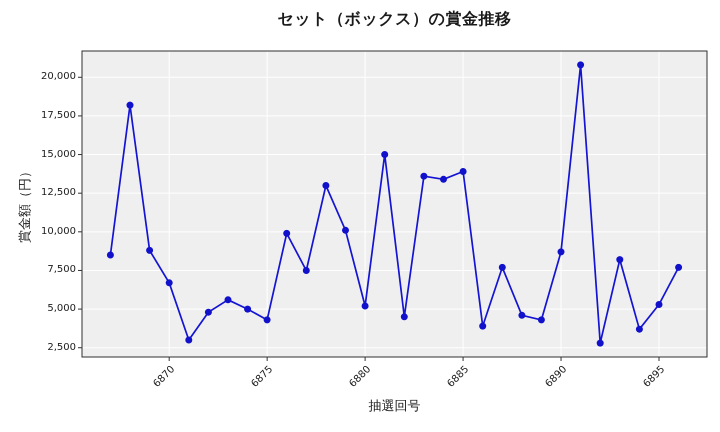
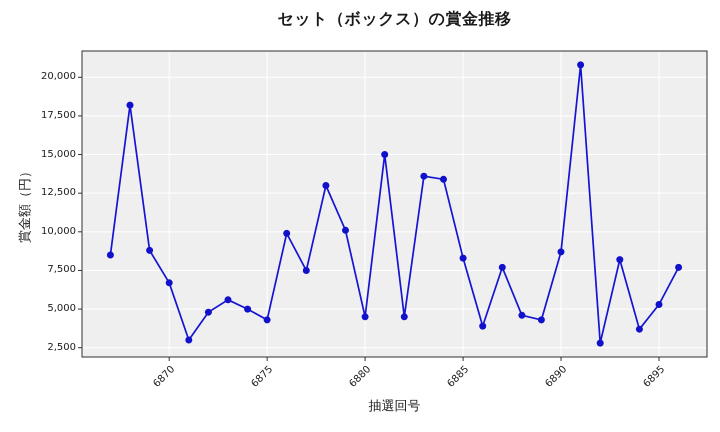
6880: 5200 -> 4500
6885: 13900 -> 8300
